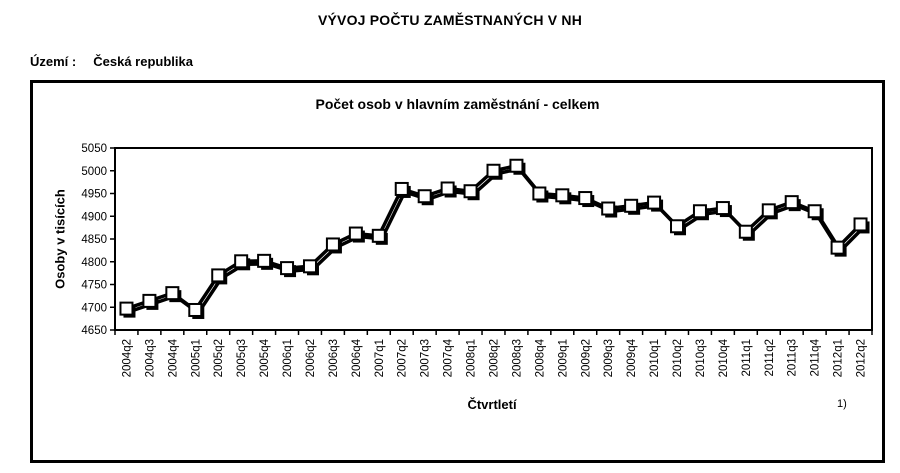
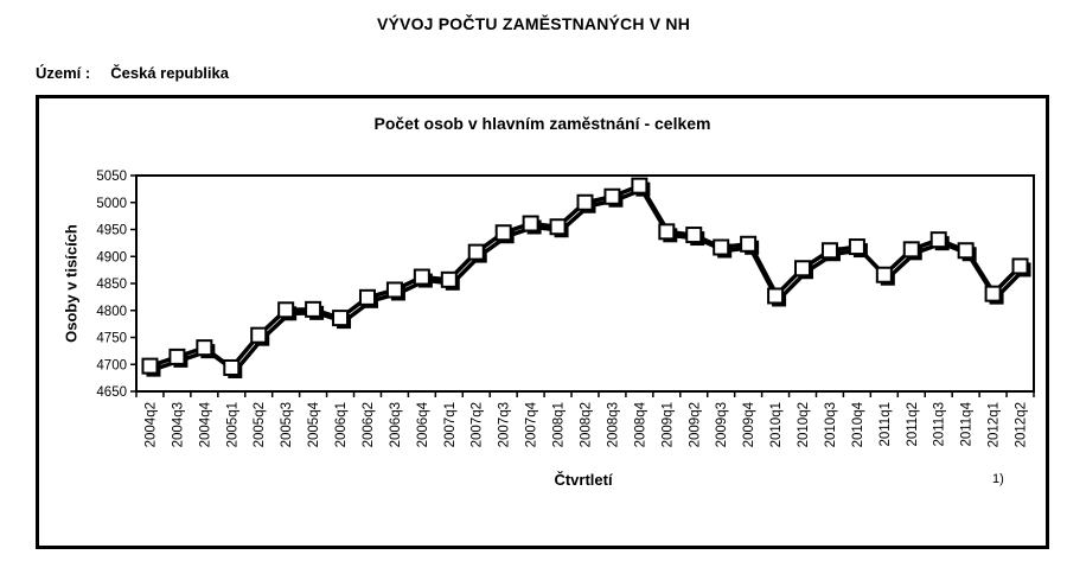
2005q2: 4770 -> 4750
2006q2: 4790 -> 4820
2007q2: 4960 -> 4910
2008q4: 4950 -> 5030
2010q1: 4930 -> 4830
